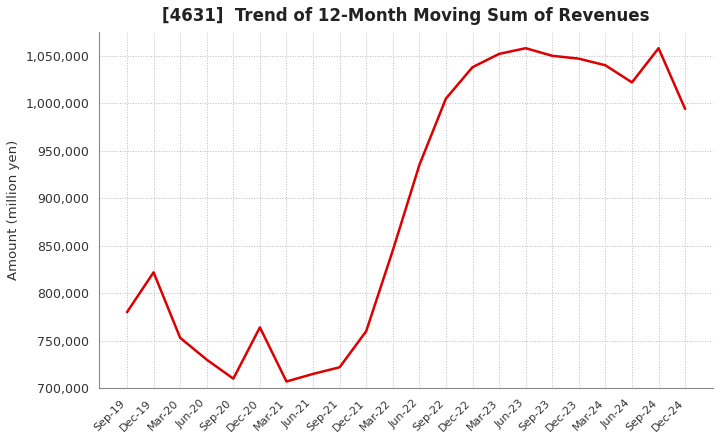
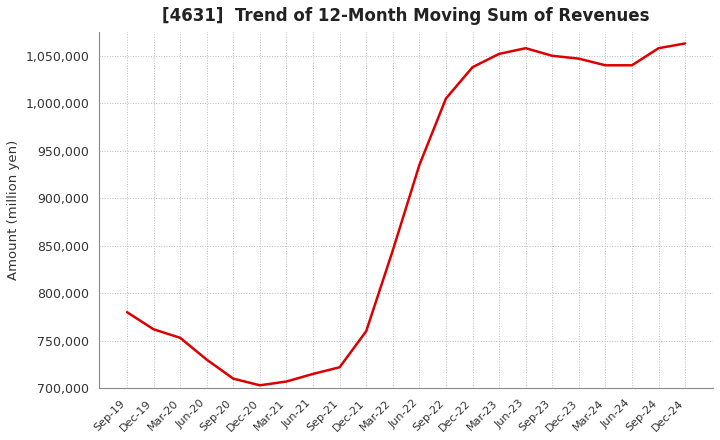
Dec-19: 822,000 -> 762,000
Dec-20: 764,000 -> 703,000
Jun-24: 1,022,000 -> 1,040,000
Dec-24: 994,000 -> 1,063,000
